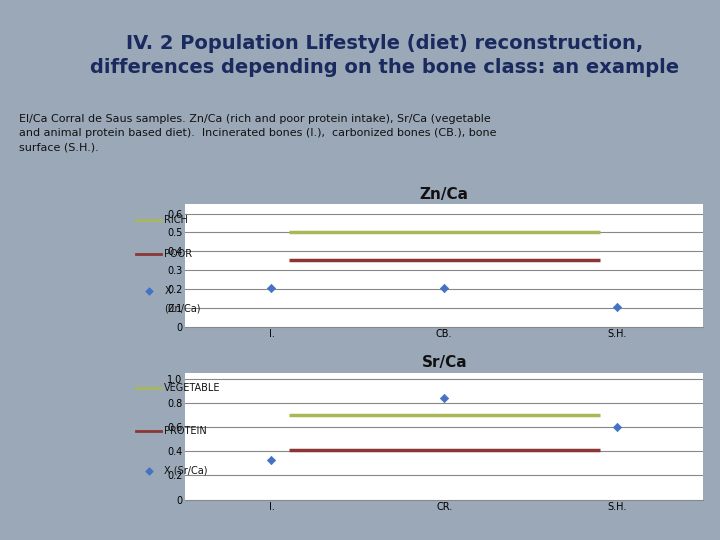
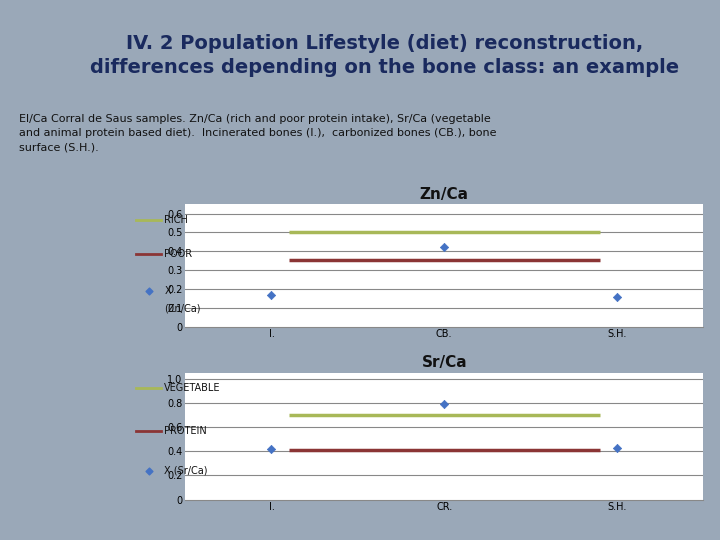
Zn/Ca/I.: 0.20 -> 0.17
Zn/Ca/CB.: 0.20 -> 0.42
Zn/Ca/S.H.: 0.10 -> 0.16
Sr/Ca/I.: 0.33 -> 0.42
Sr/Ca/CR.: 0.84 -> 0.79
Sr/Ca/S.H.: 0.60 -> 0.43
